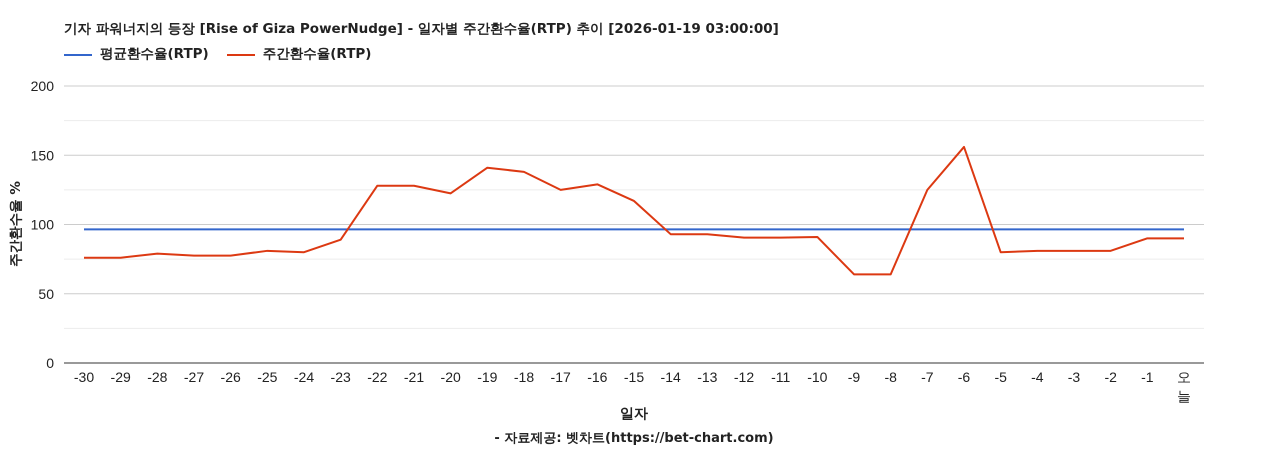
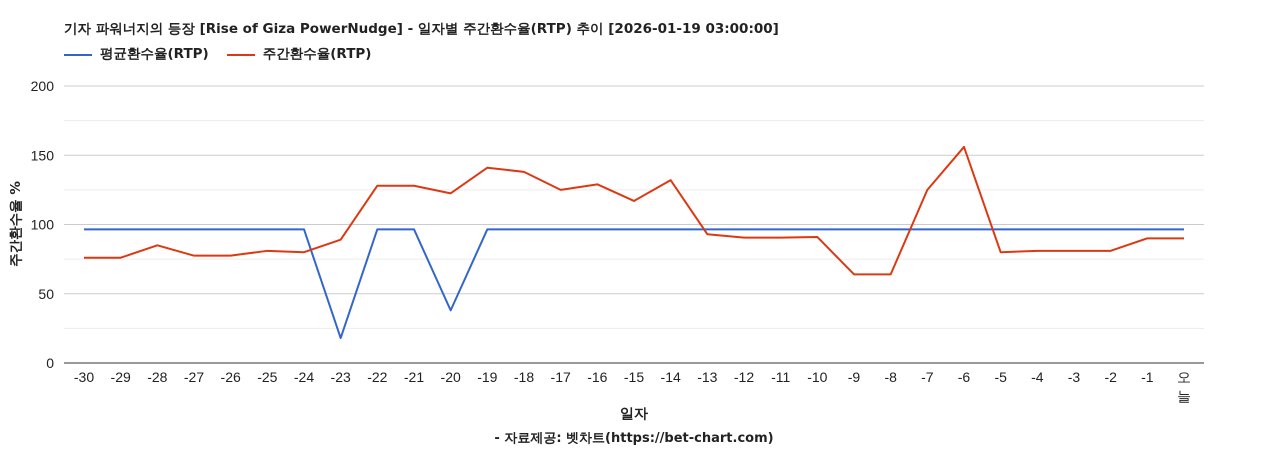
주간환수율(RTP)/-28: 79 -> 85
평균환수율(RTP)/-23: 96 -> 18
평균환수율(RTP)/-20: 96 -> 38
주간환수율(RTP)/-14: 93 -> 132
